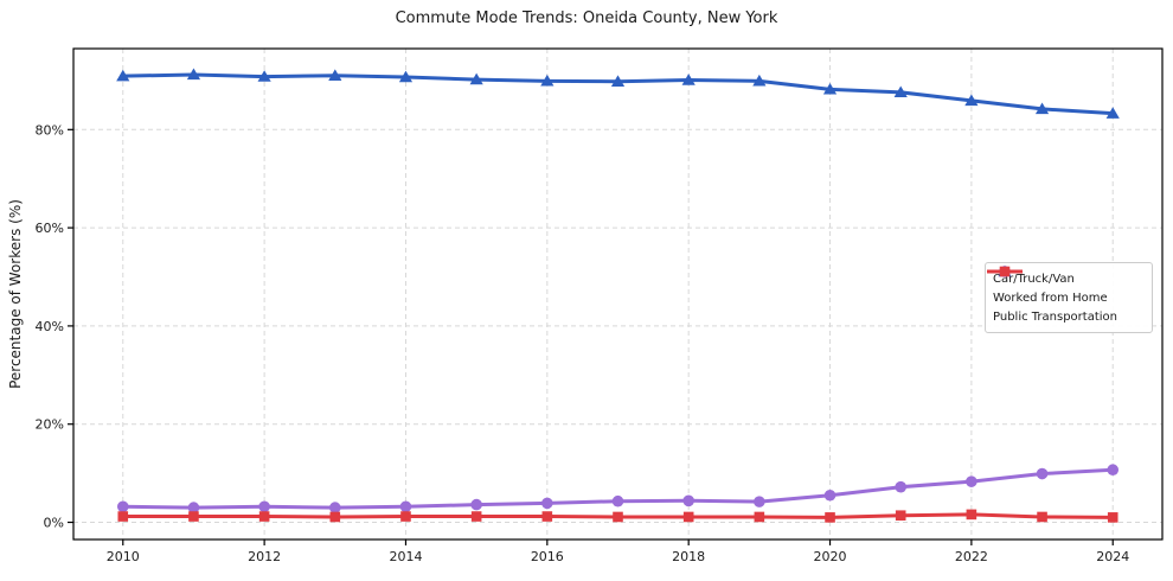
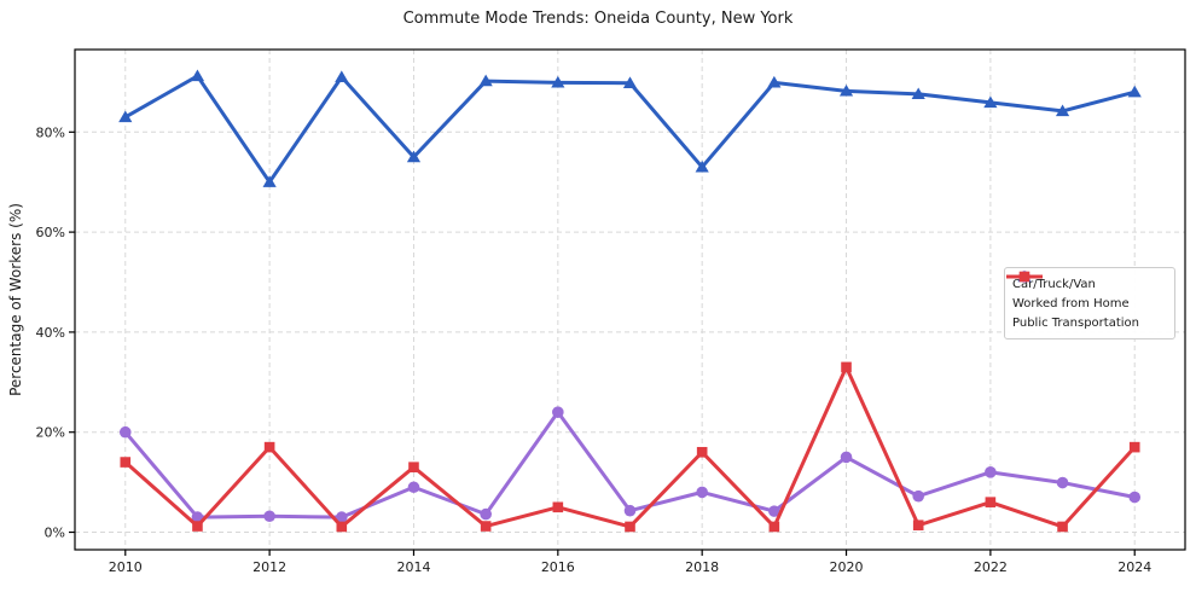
Car/Truck/Van/2010: 91% -> 83%
Worked from Home/2010: 3% -> 20%
Public Transportation/2010: 1% -> 14%
Car/Truck/Van/2012: 91% -> 70%
Public Transportation/2012: 1% -> 17%
Car/Truck/Van/2014: 91% -> 75%
Worked from Home/2014: 3% -> 9%
Public Transportation/2014: 1% -> 13%
Worked from Home/2016: 4% -> 24%
Public Transportation/2016: 1% -> 5%
Car/Truck/Van/2018: 90% -> 73%
Worked from Home/2018: 4% -> 8%
Public Transportation/2018: 1% -> 16%
Worked from Home/2020: 6% -> 15%
Public Transportation/2020: 1% -> 33%
Worked from Home/2022: 8% -> 12%
Public Transportation/2022: 2% -> 6%
Car/Truck/Van/2024: 83% -> 88%
Worked from Home/2024: 11% -> 7%
Public Transportation/2024: 1% -> 17%
